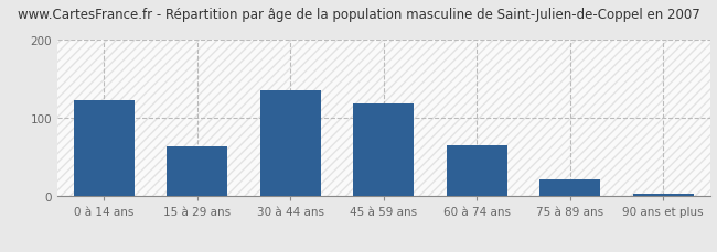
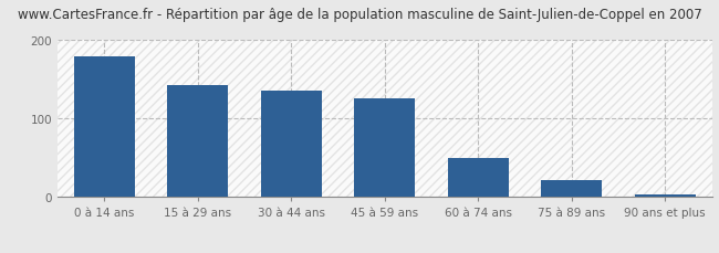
0 à 14 ans: 122 -> 178
15 à 29 ans: 63 -> 142
45 à 59 ans: 118 -> 126
60 à 74 ans: 65 -> 50
